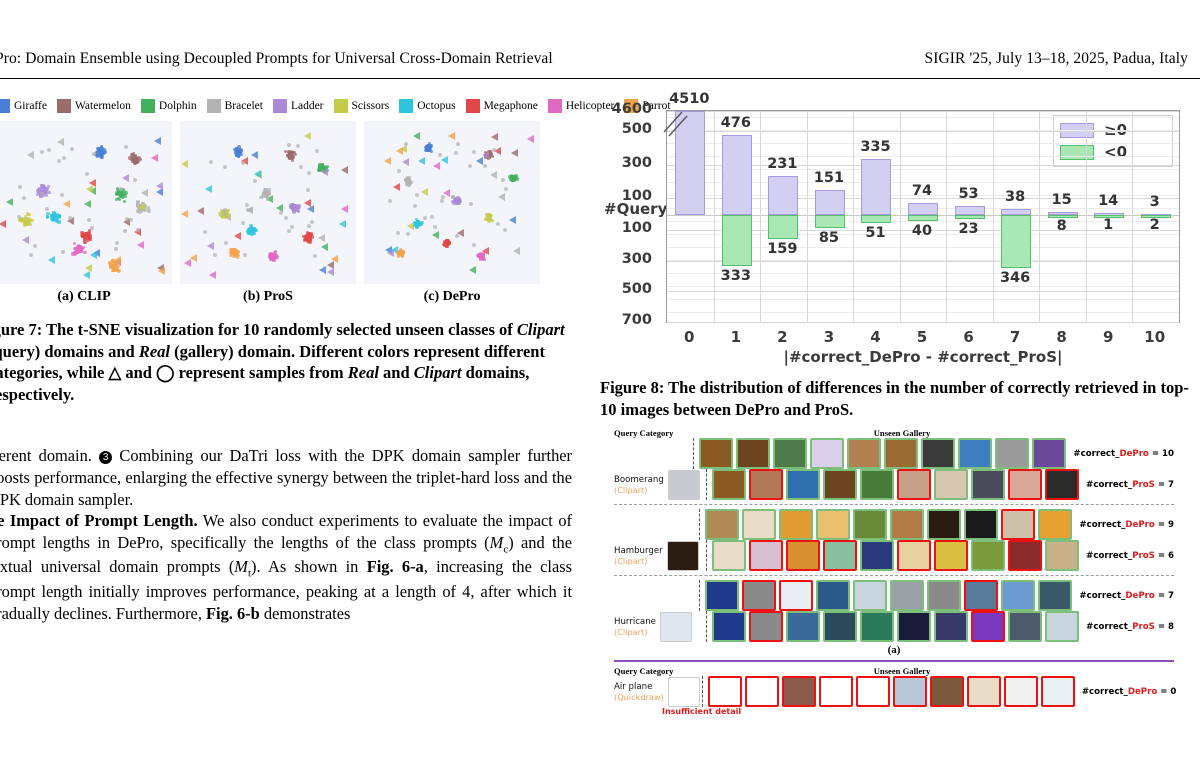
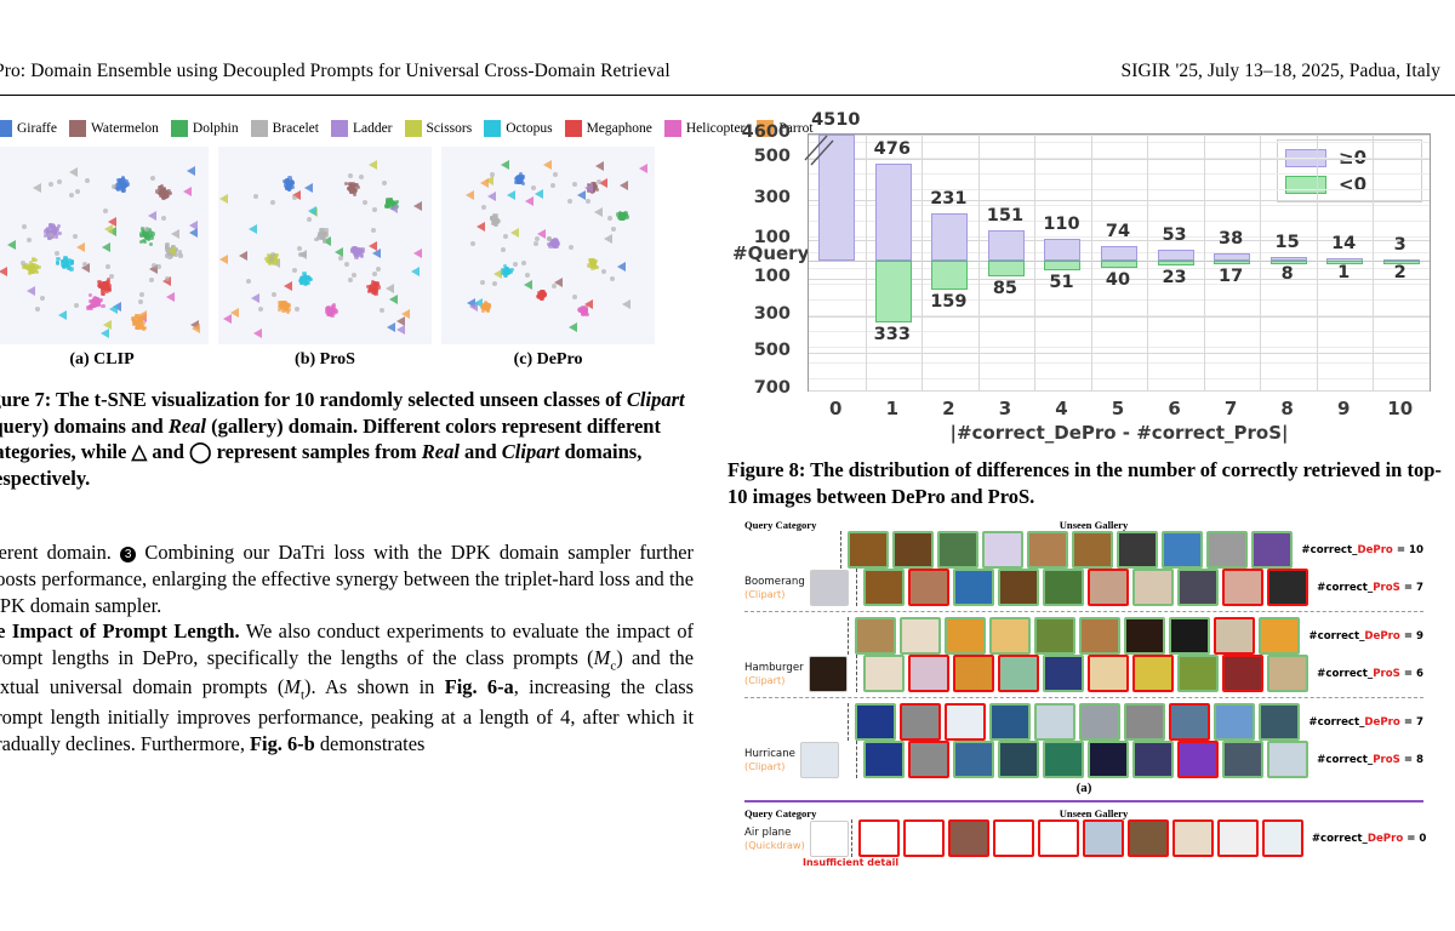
≥0/4: 335 -> 110
<0/7: 346 -> 17
